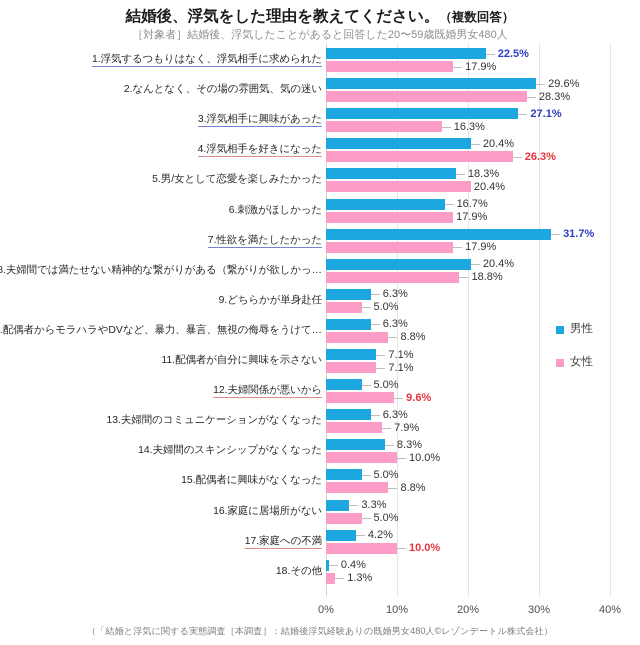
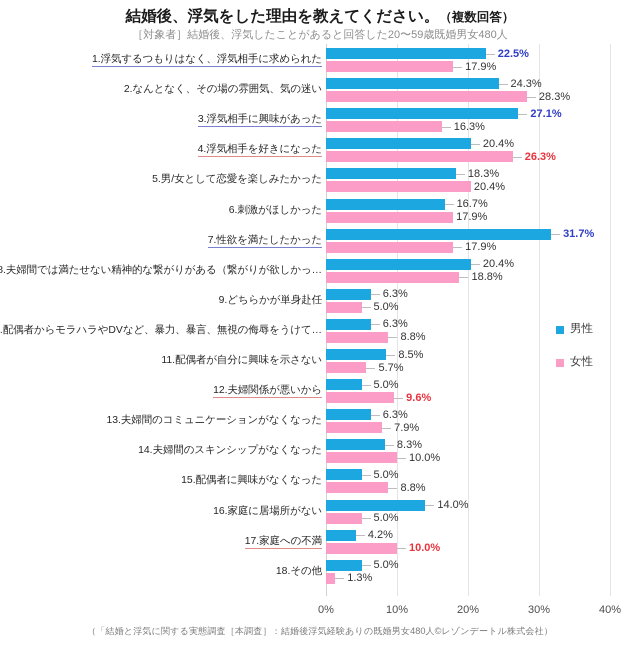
男性/2.なんとなく、その場の雰囲気、気の迷い: 29.6% -> 24.3%
男性/11.配偶者が自分に興味を示さない: 7.1% -> 8.5%
女性/11.配偶者が自分に興味を示さない: 7.1% -> 5.7%
男性/16.家庭に居場所がない: 3.3% -> 14.0%
男性/18.その他: 0.4% -> 5.0%
